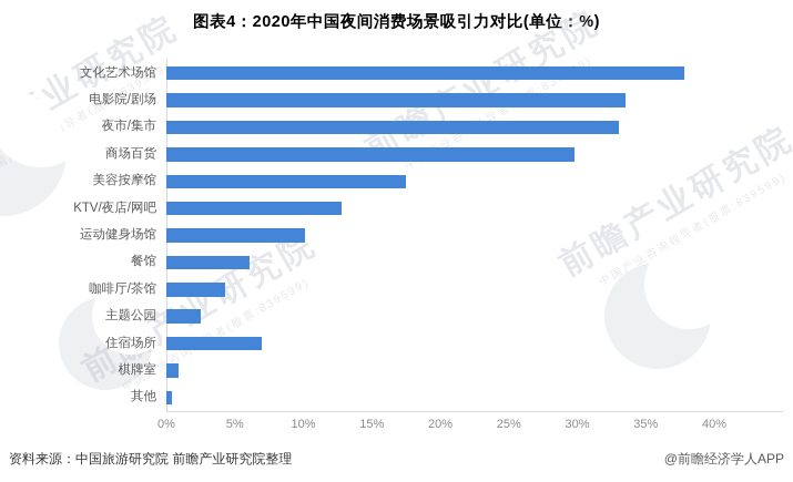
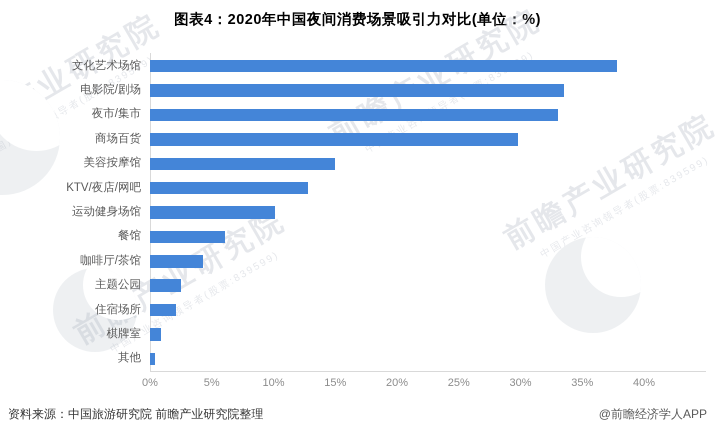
美容按摩馆: 17.5% -> 15.0%
住宿场所: 7.0% -> 2.1%
